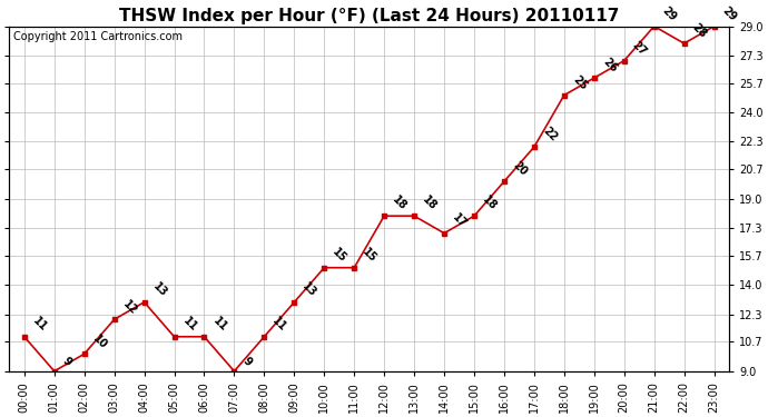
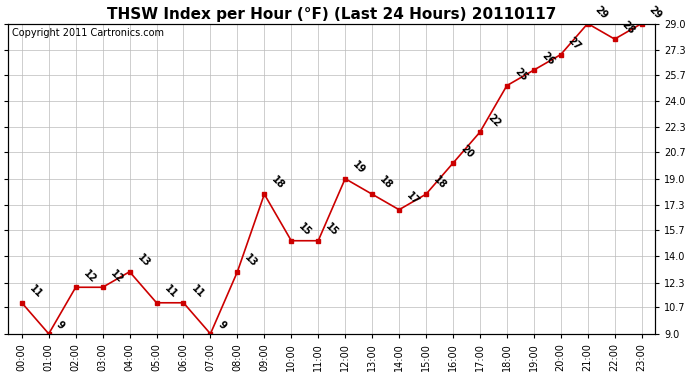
02:00: 10 -> 12
08:00: 11 -> 13
09:00: 13 -> 18
12:00: 18 -> 19
